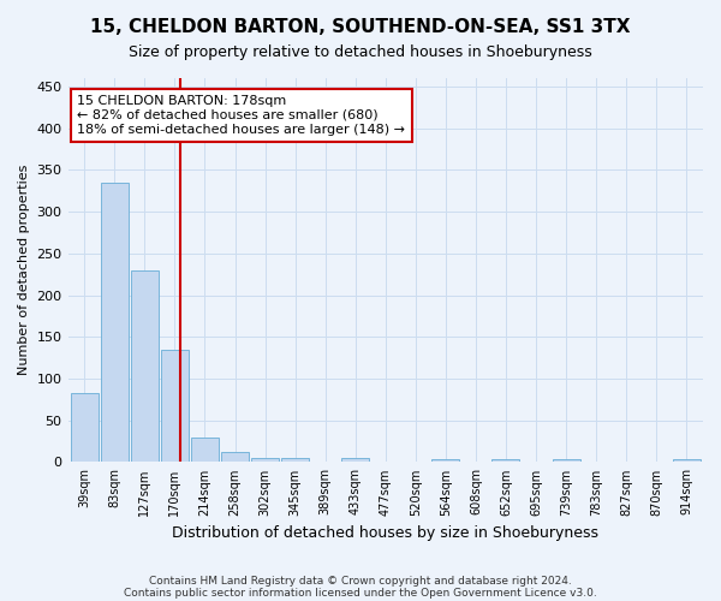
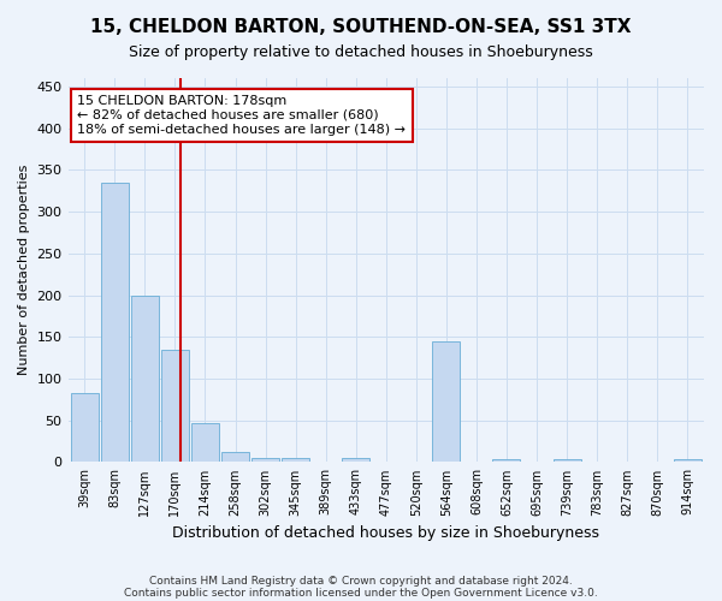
127sqm: 230 -> 200
214sqm: 30 -> 46
564sqm: 3 -> 144
